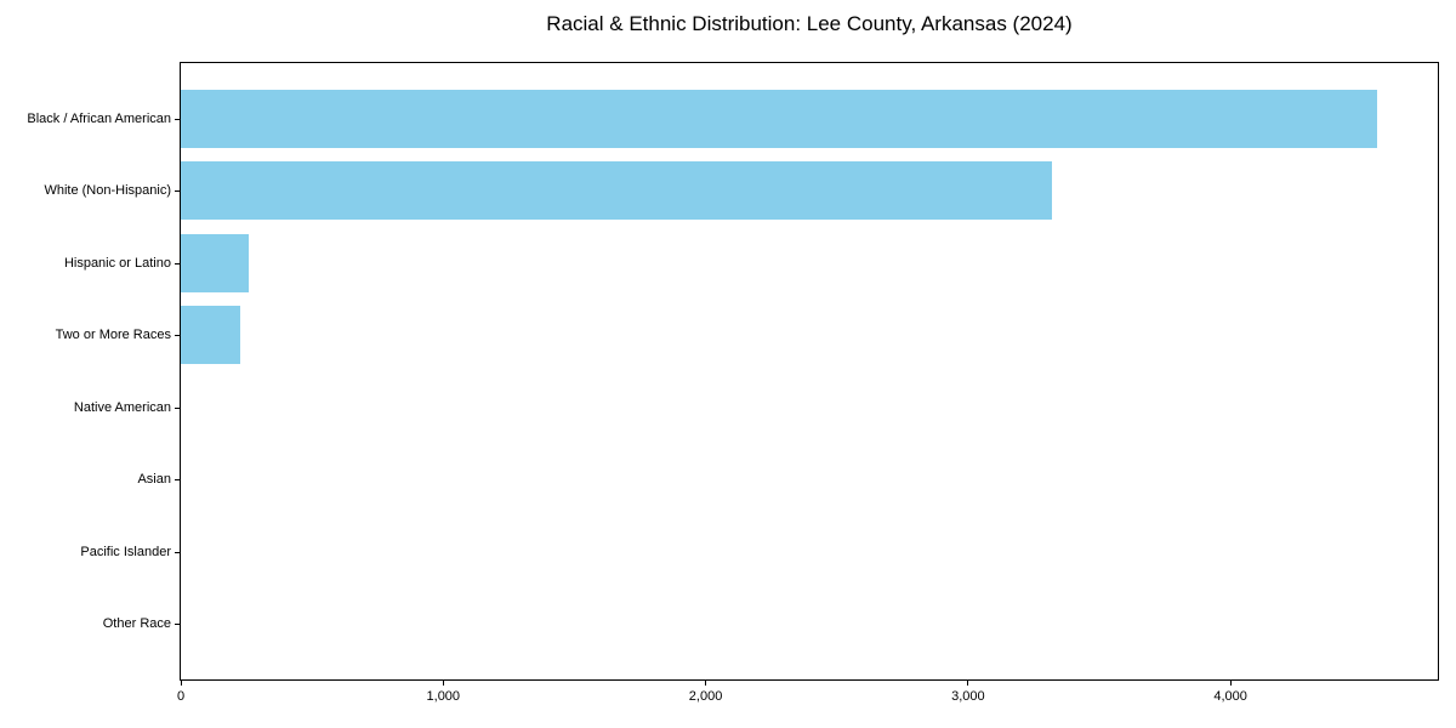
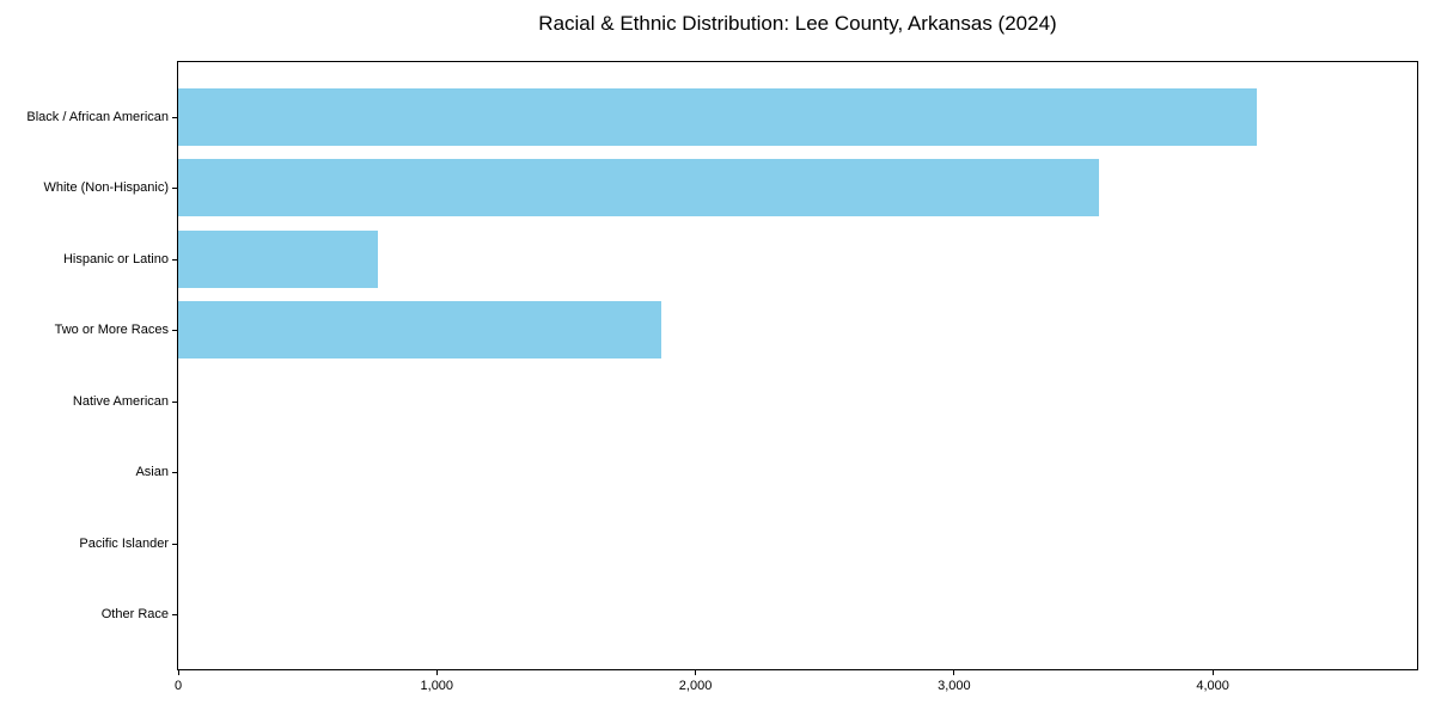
Black / African American: 4560 -> 4170
White (Non-Hispanic): 3320 -> 3560
Hispanic or Latino: 260 -> 770
Two or More Races: 220 -> 1870
